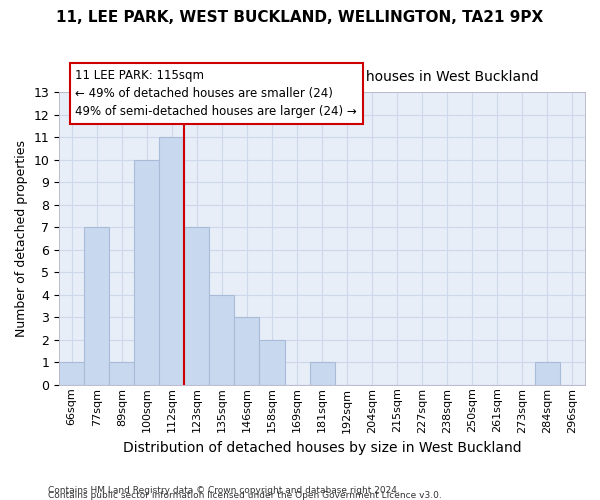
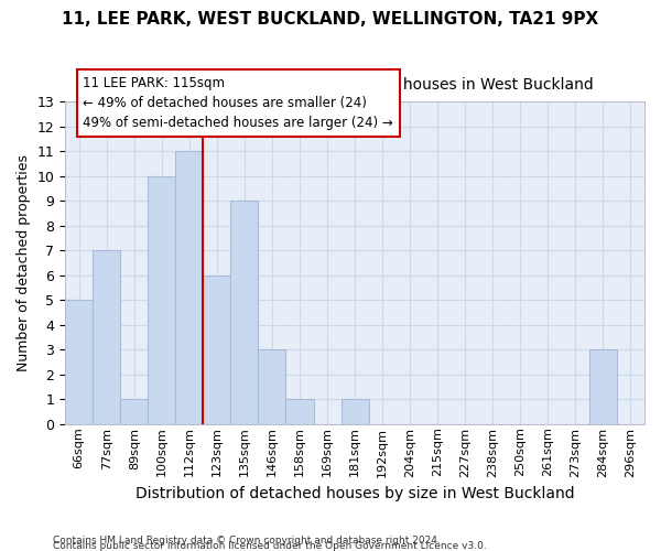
66sqm: 1 -> 5
123sqm: 7 -> 6
135sqm: 4 -> 9
158sqm: 2 -> 1
284sqm: 1 -> 3
